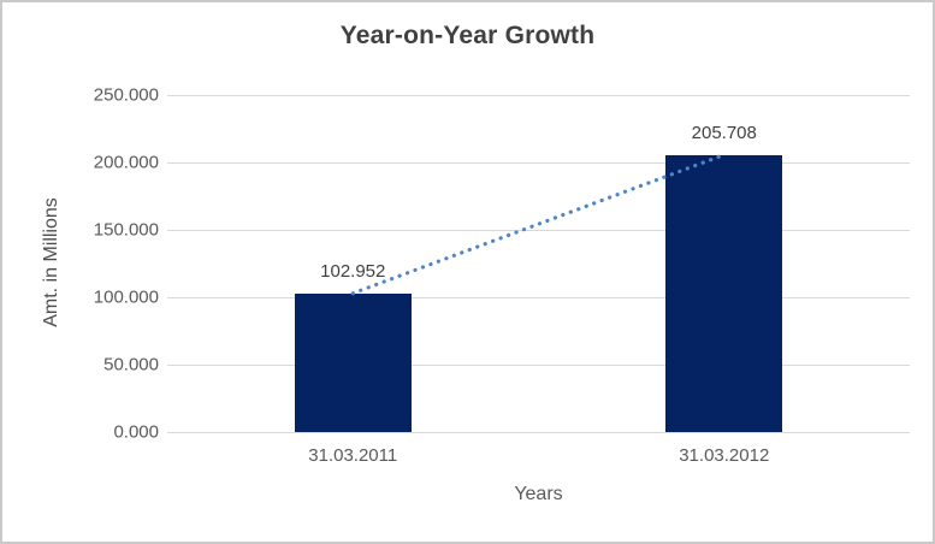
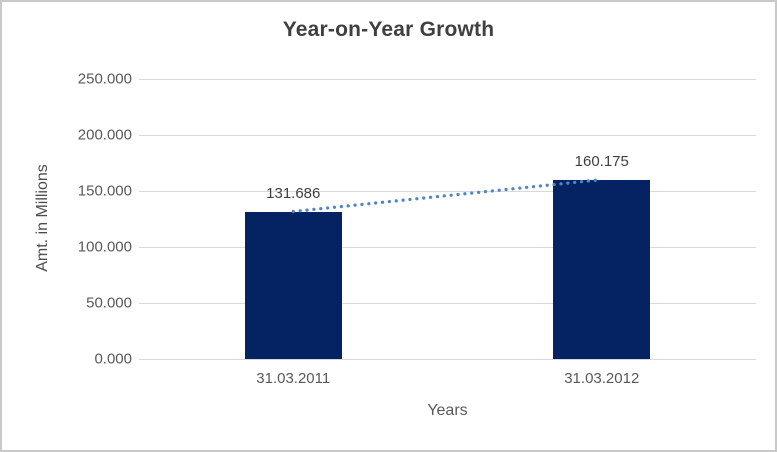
31.03.2011: 102.952 -> 131.686
31.03.2012: 205.708 -> 160.175
